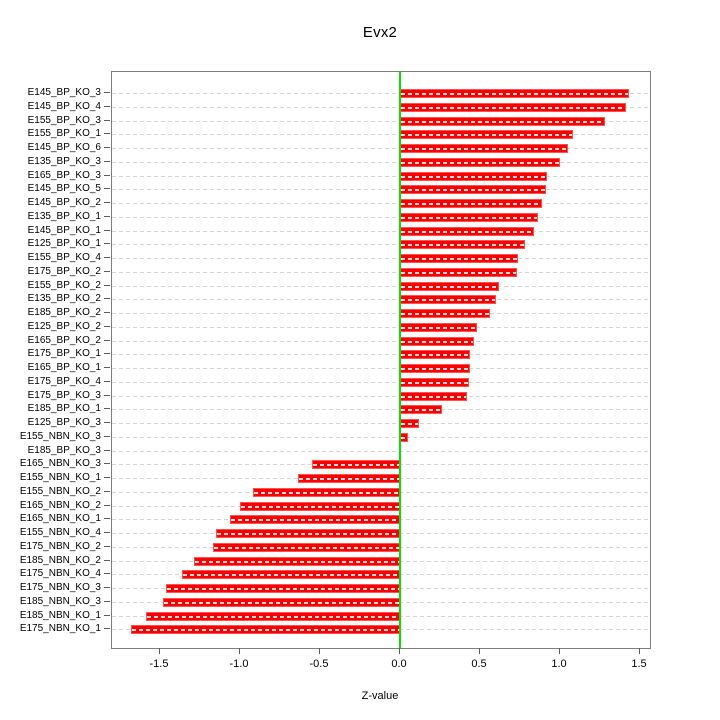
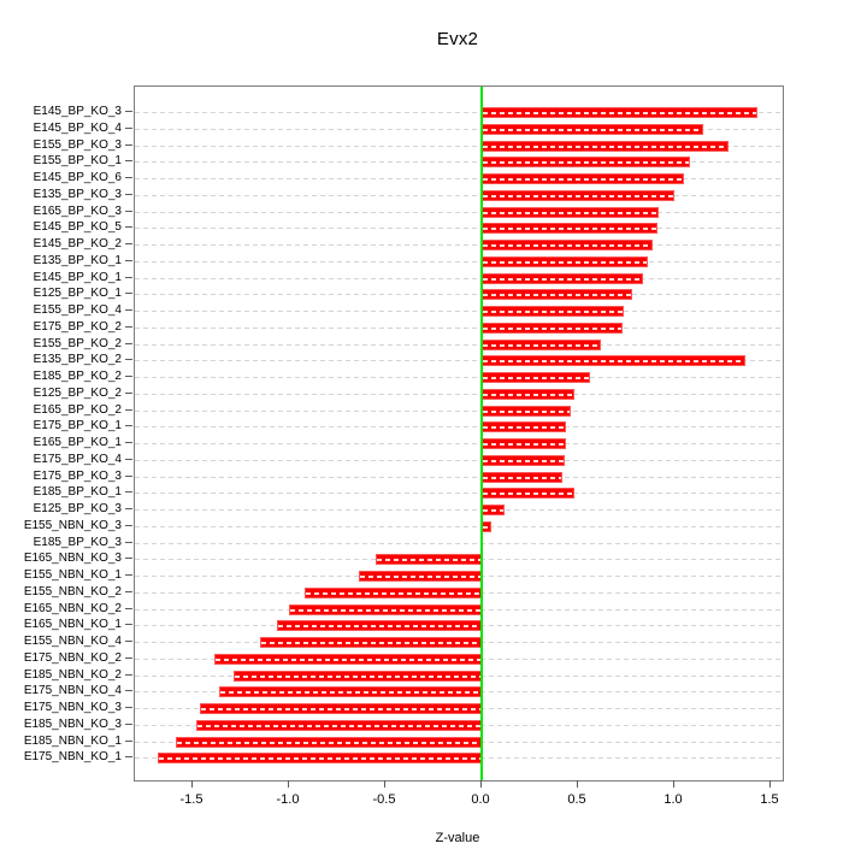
E145_BP_KO_4: 1.41 -> 1.15
E135_BP_KO_2: 0.60 -> 1.37
E185_BP_KO_1: 0.26 -> 0.48
E175_NBN_KO_2: -1.17 -> -1.39
